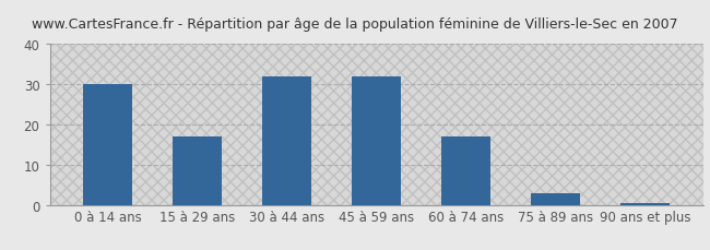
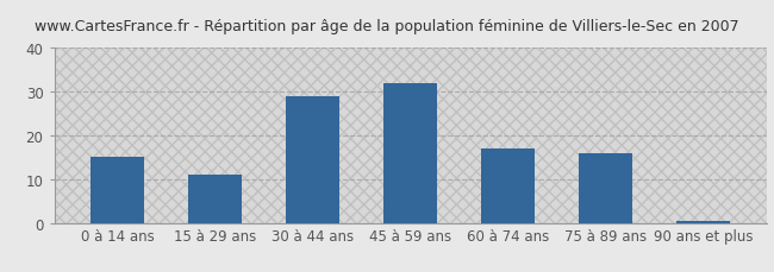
0 à 14 ans: 30.0 -> 15.0
15 à 29 ans: 17.0 -> 11.0
30 à 44 ans: 32.0 -> 29.0
75 à 89 ans: 3.0 -> 16.0
